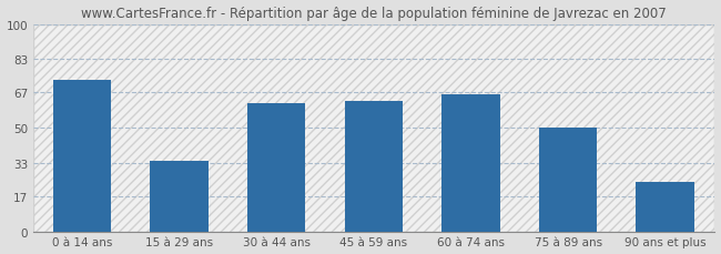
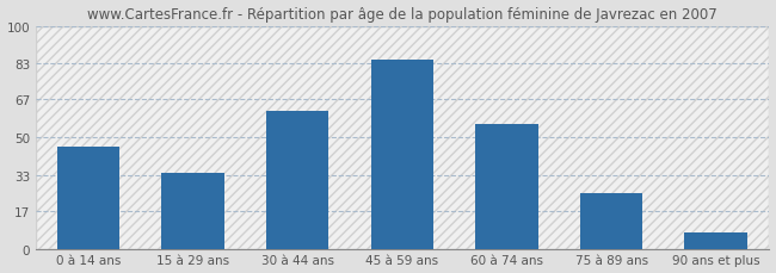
0 à 14 ans: 73 -> 46
45 à 59 ans: 63 -> 85
60 à 74 ans: 66 -> 56
75 à 89 ans: 50 -> 25
90 ans et plus: 24 -> 7
